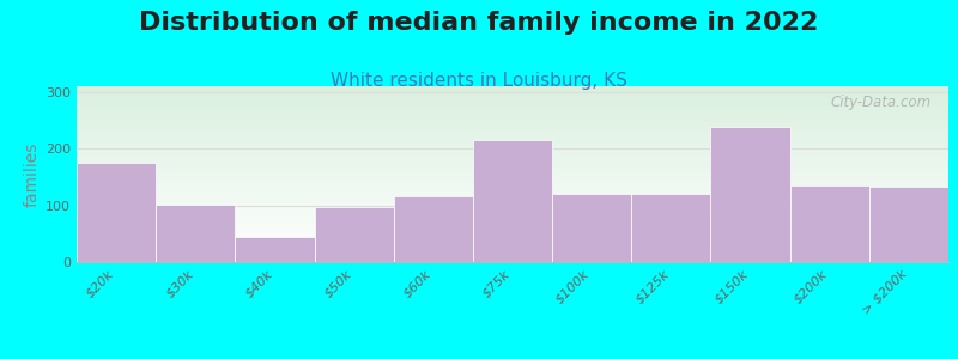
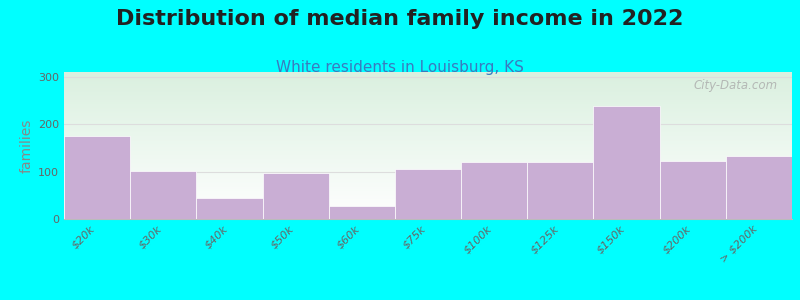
$60k: 115 -> 28
$75k: 215 -> 105
$200k: 135 -> 122
